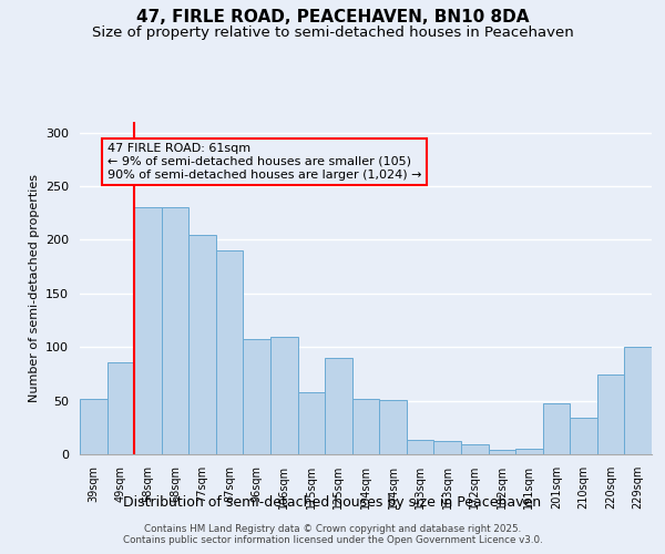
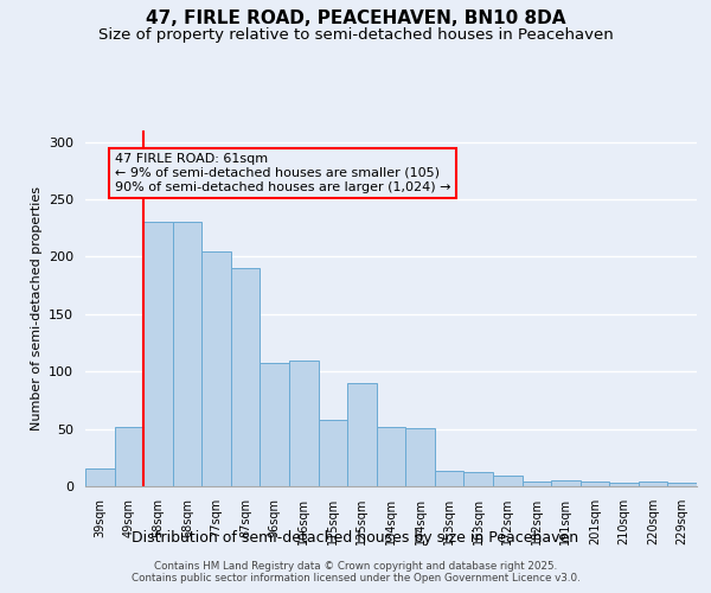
39sqm: 52 -> 15
49sqm: 86 -> 52
201sqm: 48 -> 4
210sqm: 34 -> 3
220sqm: 74 -> 4
229sqm: 100 -> 3
